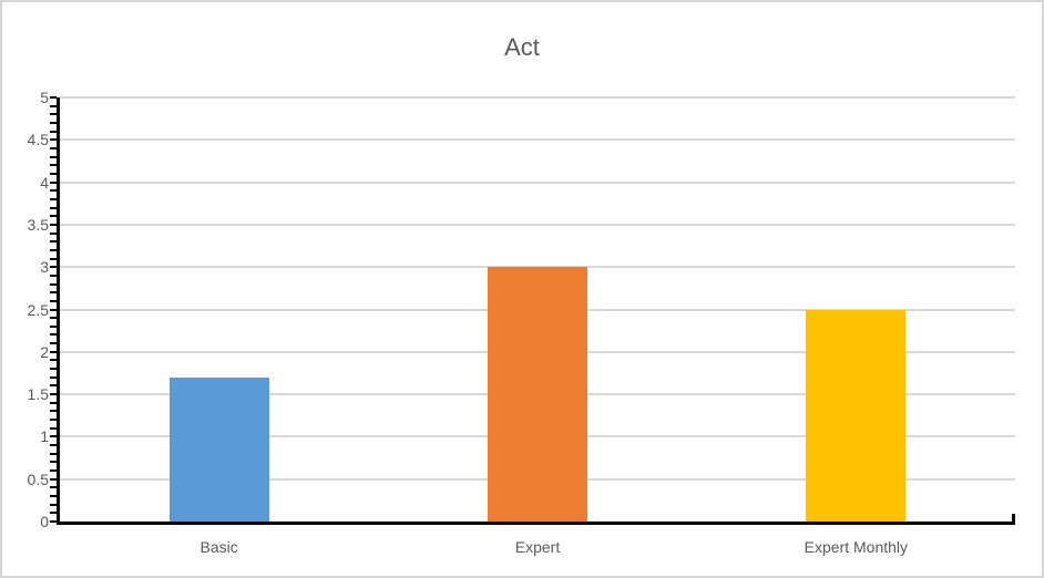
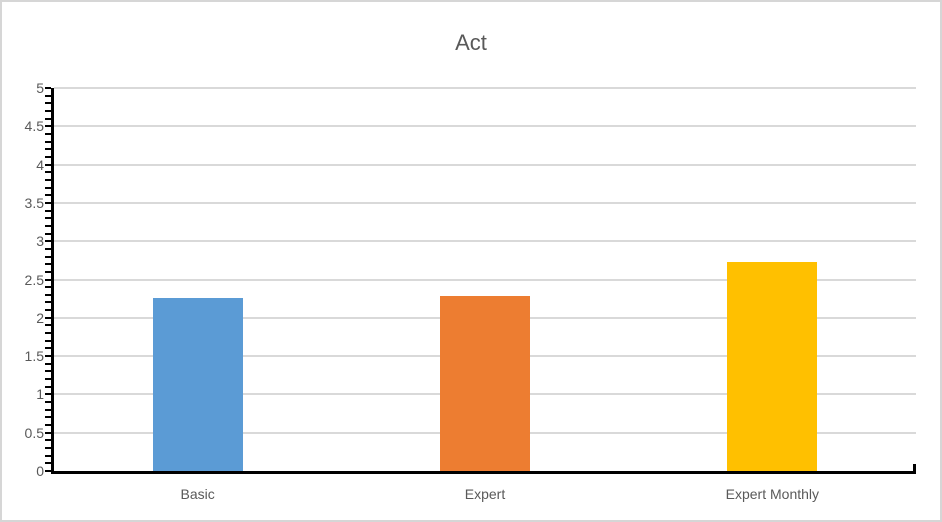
Basic: 1.7 -> 2.3
Expert: 3.0 -> 2.3
Expert Monthly: 2.5 -> 2.7
